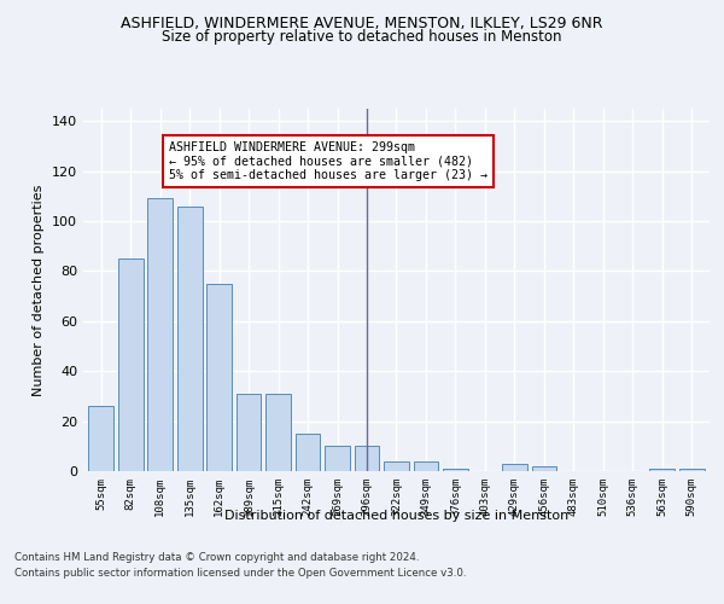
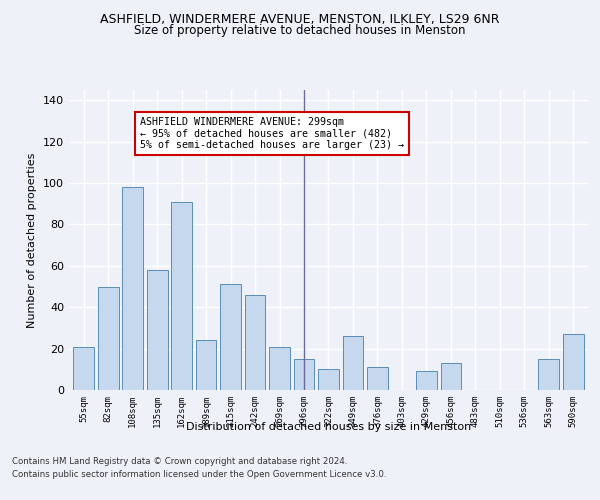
55sqm: 26 -> 21
82sqm: 85 -> 50
108sqm: 109 -> 98
135sqm: 106 -> 58
162sqm: 75 -> 91
189sqm: 31 -> 24
215sqm: 31 -> 51
242sqm: 15 -> 46
269sqm: 10 -> 21
296sqm: 10 -> 15
322sqm: 4 -> 10
349sqm: 4 -> 26
376sqm: 1 -> 11
429sqm: 3 -> 9
456sqm: 2 -> 13
563sqm: 1 -> 15
590sqm: 1 -> 27
